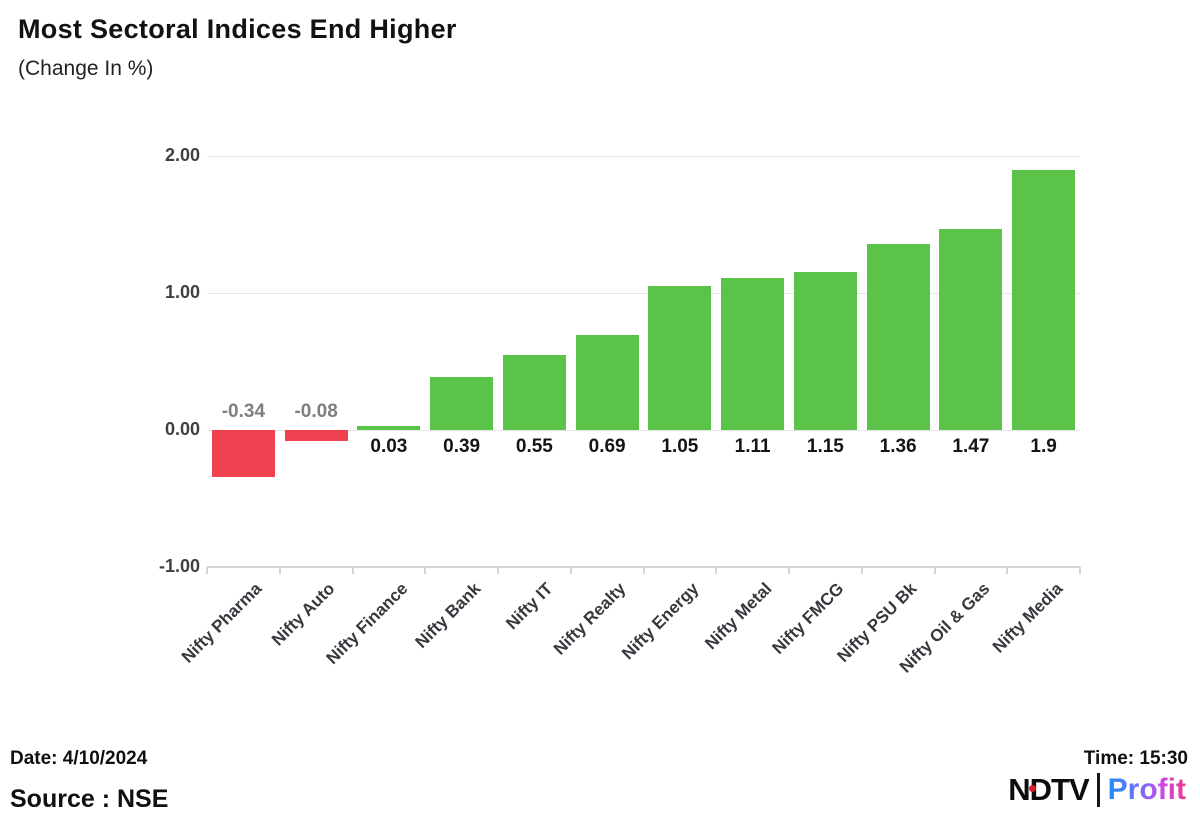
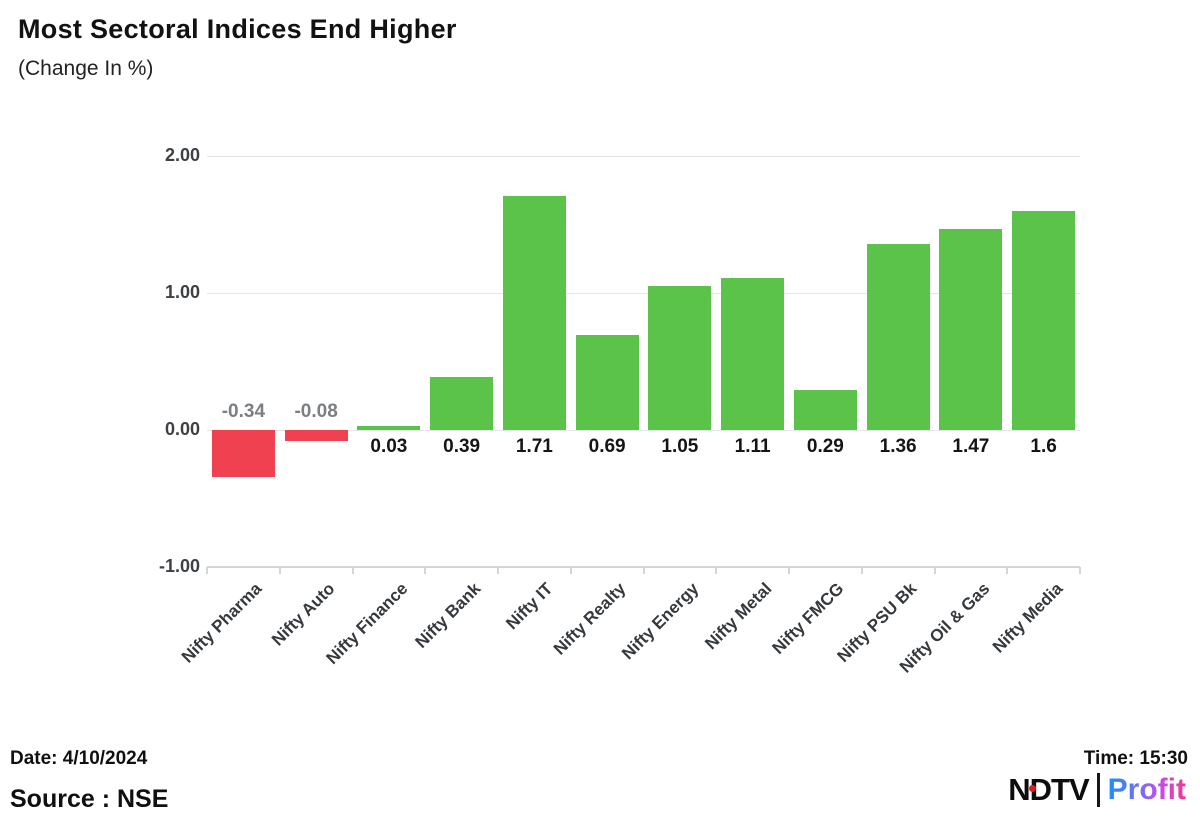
Nifty IT: 0.55 -> 1.71
Nifty FMCG: 1.15 -> 0.29
Nifty Media: 1.9 -> 1.6
